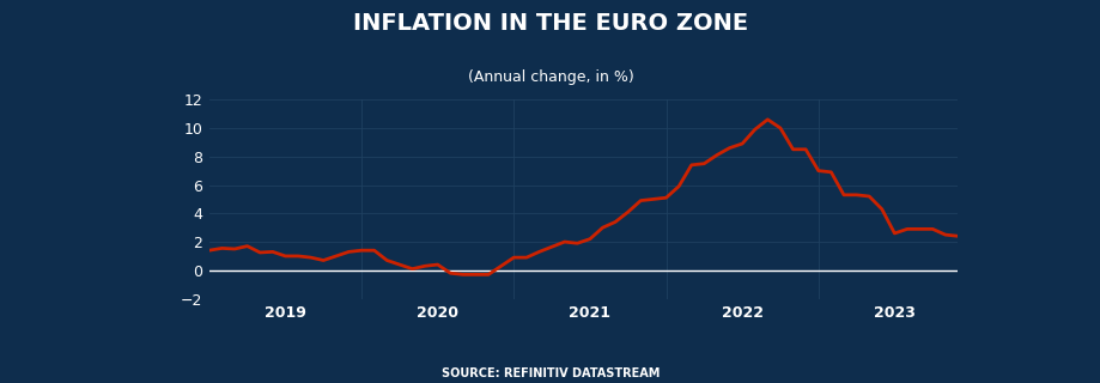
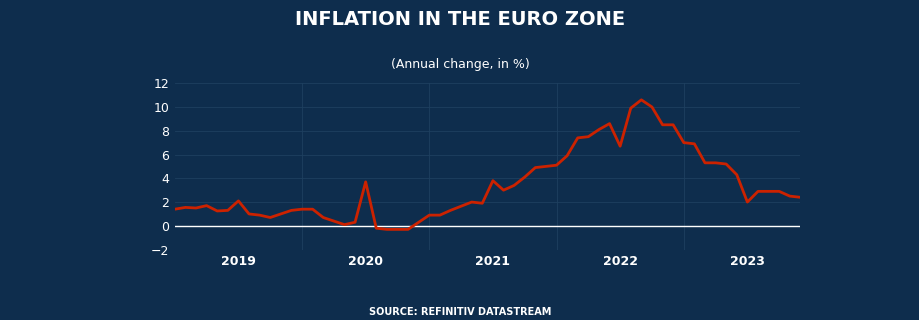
2019: 1.0 -> 2.1
2020: 0.4 -> 3.7
2021: 2.2 -> 3.8
2022: 8.9 -> 6.7
2023: 2.6 -> 2.0
